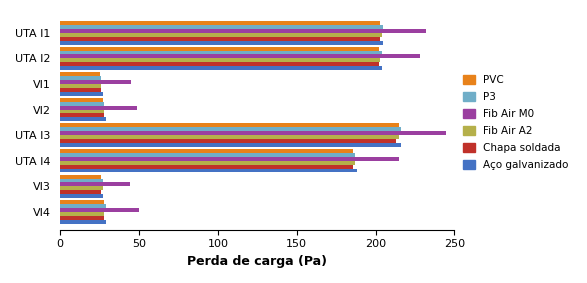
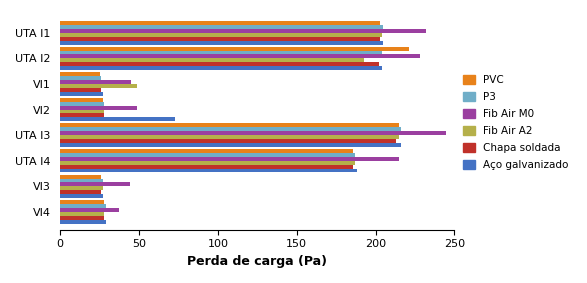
PVC/UTA I2: 202 -> 221
Fib Air A2/UTA I2: 203 -> 193
Fib Air A2/VI1: 26 -> 49
Aço galvanizado/VI2: 29 -> 73
Fib Air M0/VI4: 50 -> 37
